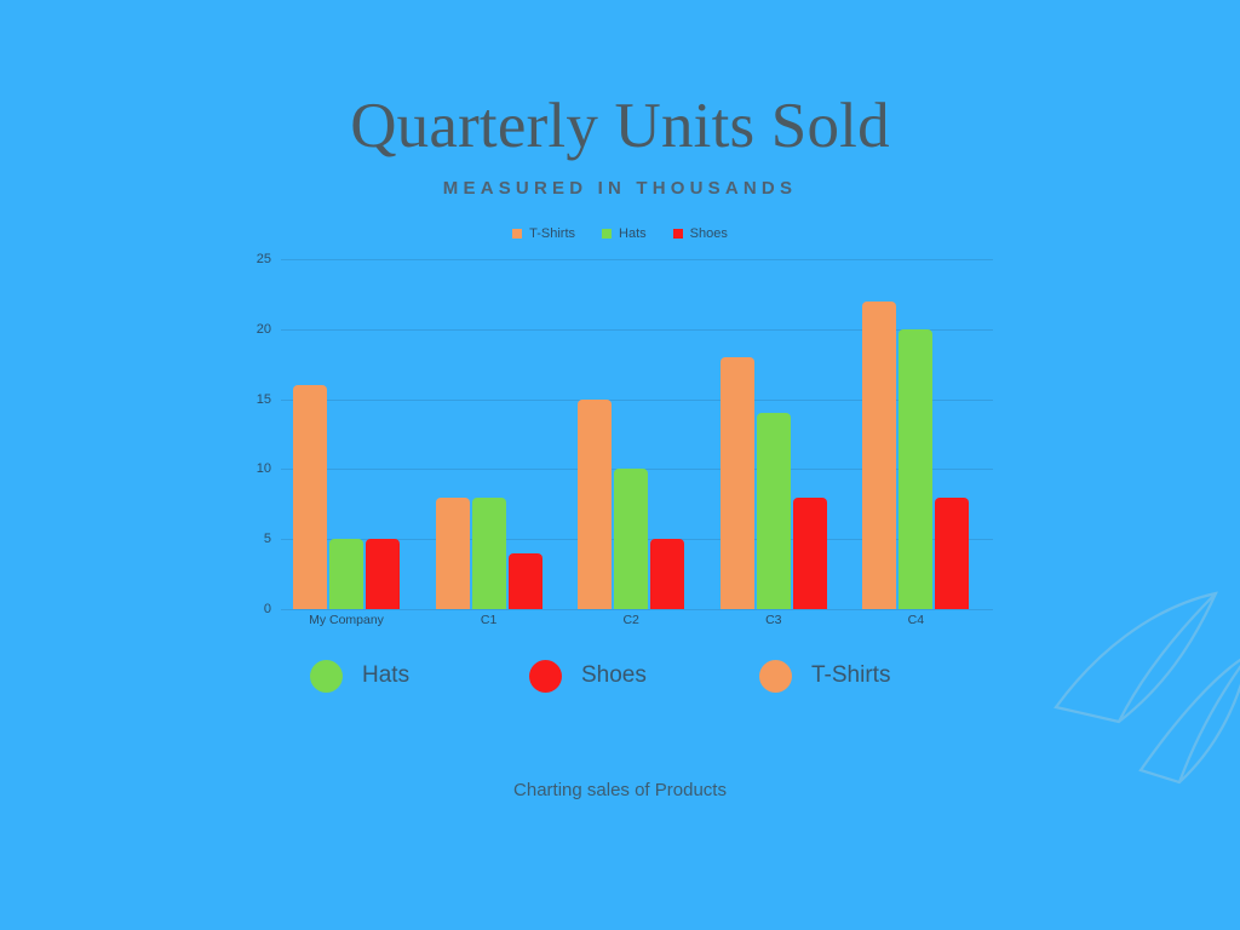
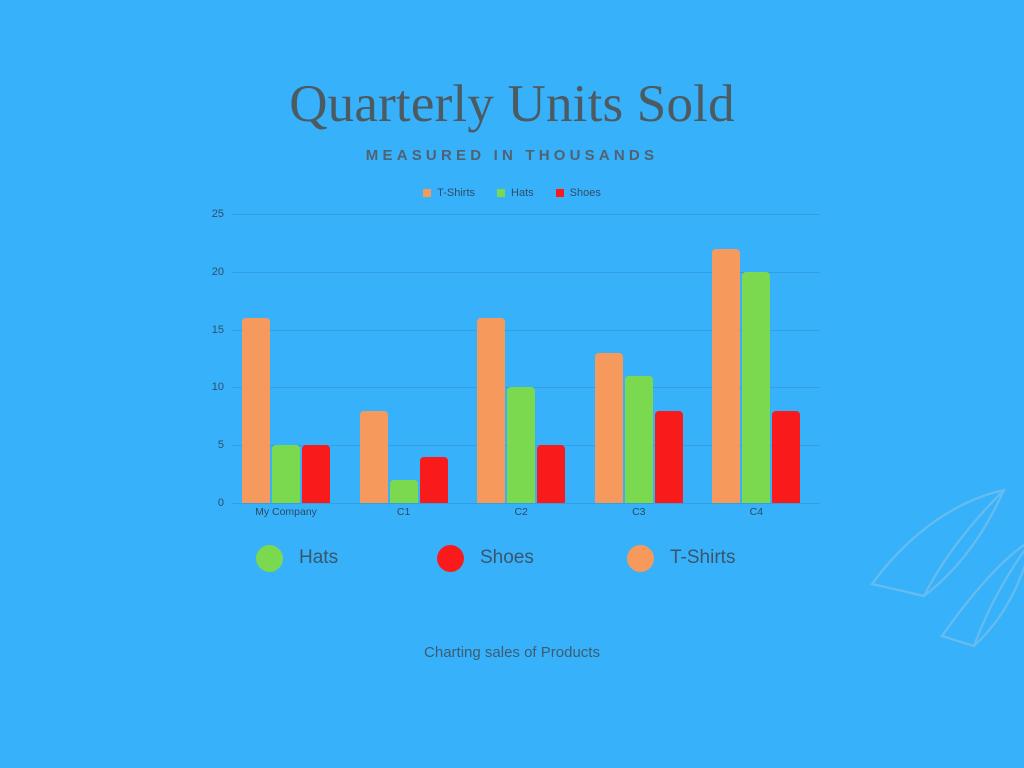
Hats/C1: 8 -> 2
T-Shirts/C2: 15 -> 16
T-Shirts/C3: 18 -> 13
Hats/C3: 14 -> 11
